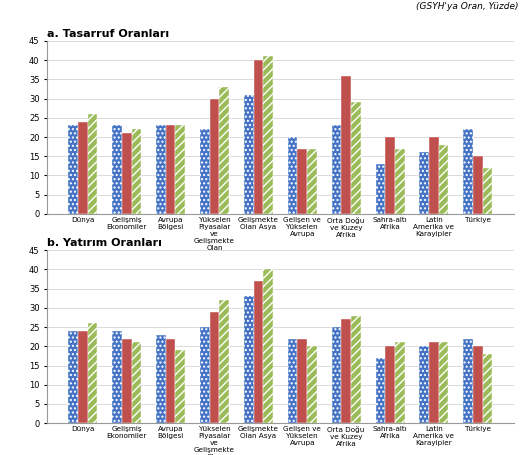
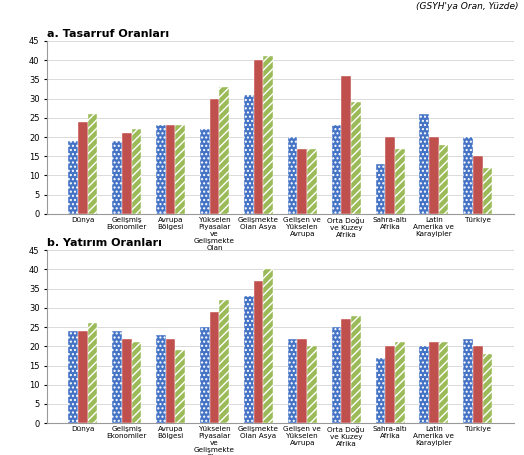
a. Tasarruf Oranları/1990-1999/Dünya: 23 -> 19
a. Tasarruf Oranları/1990-1999/Gelişmiş Ekonomiler: 23 -> 19
a. Tasarruf Oranları/1990-1999/Latin Amerika ve Karayipler: 16 -> 26
a. Tasarruf Oranları/1990-1999/Türkiye: 22 -> 20
